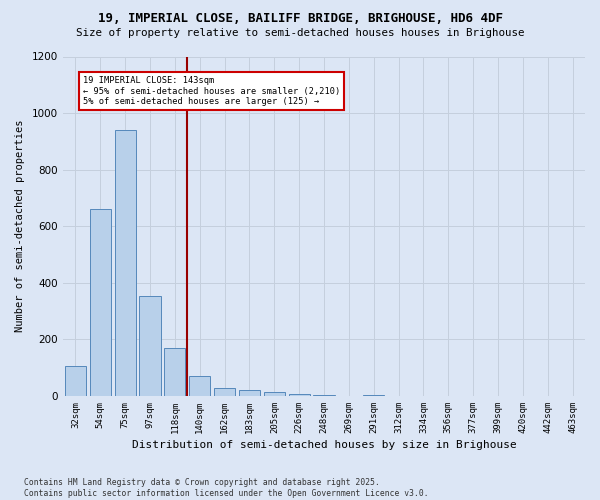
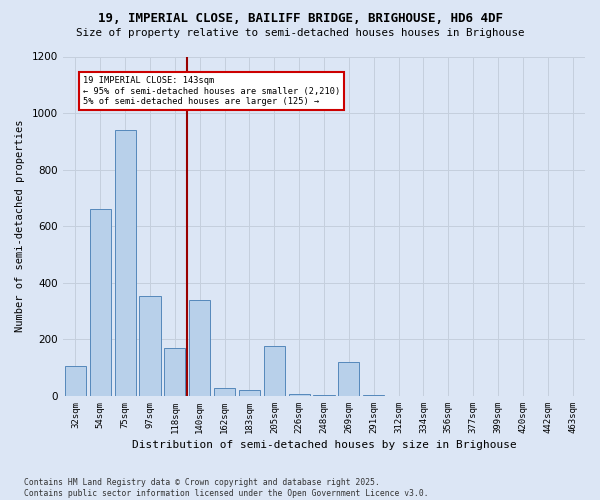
140sqm: 70 -> 340
205sqm: 14 -> 175
269sqm: 1 -> 120
